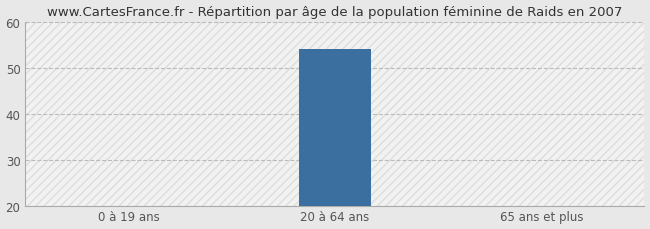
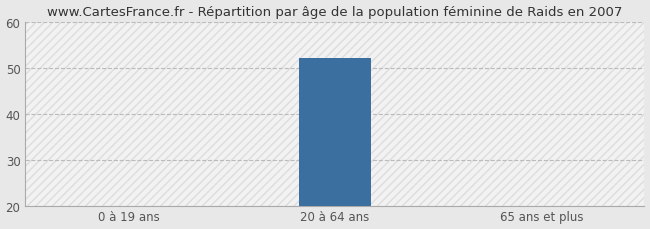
20 à 64 ans: 54 -> 52
